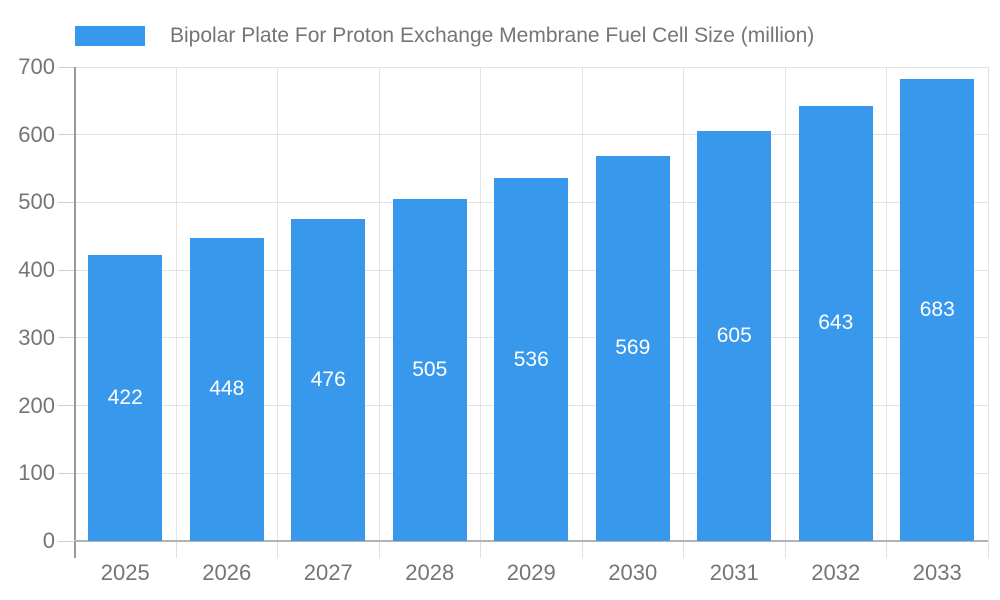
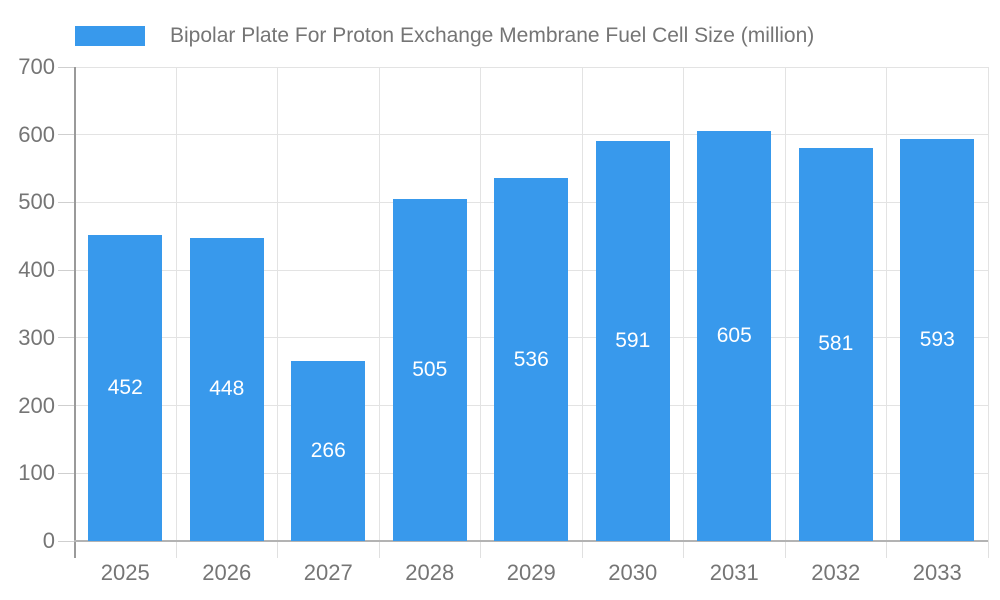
2025: 422 -> 452
2027: 476 -> 266
2030: 569 -> 591
2032: 643 -> 581
2033: 683 -> 593
